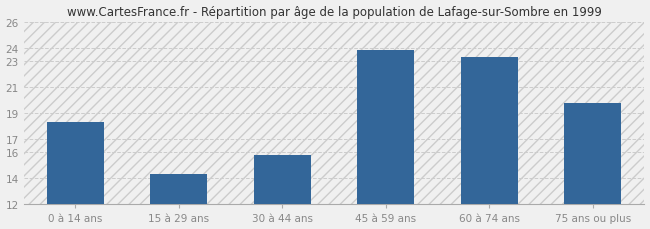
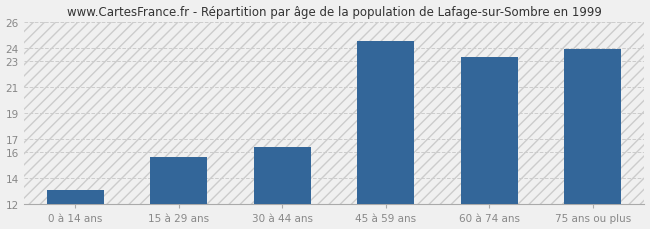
0 à 14 ans: 18.3 -> 13.1
15 à 29 ans: 14.3 -> 15.6
30 à 44 ans: 15.8 -> 16.4
45 à 59 ans: 23.8 -> 24.5
75 ans ou plus: 19.8 -> 23.9
